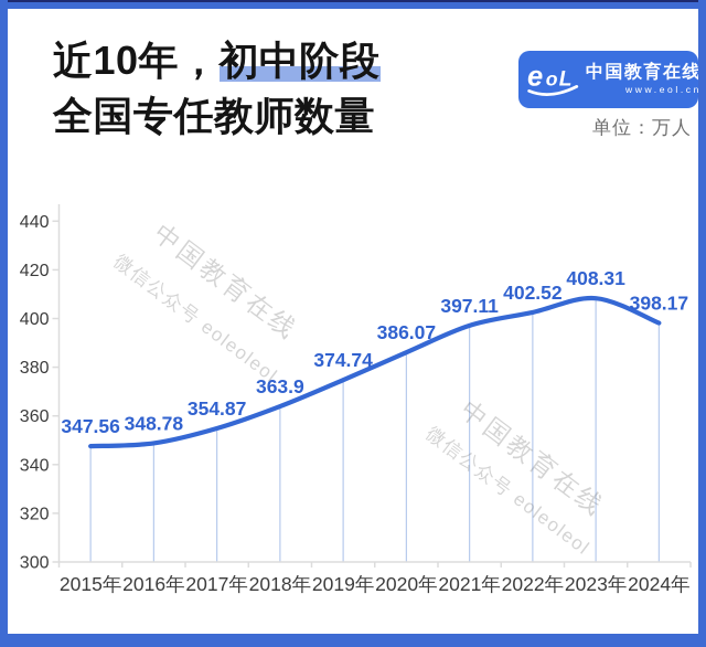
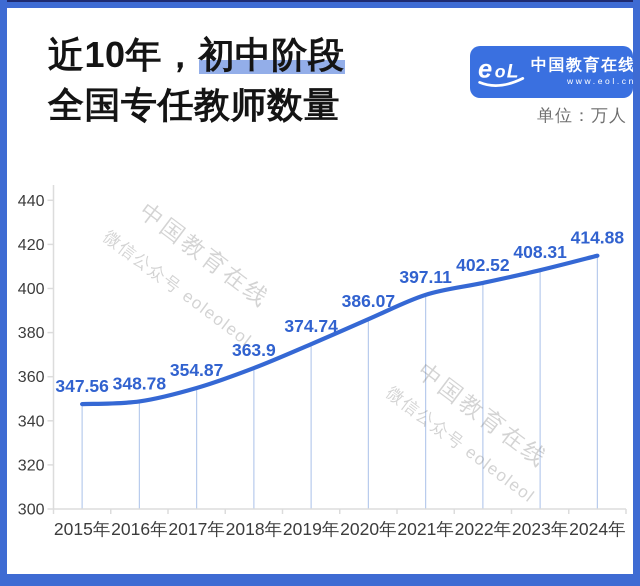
2024年: 398.17 -> 414.88
